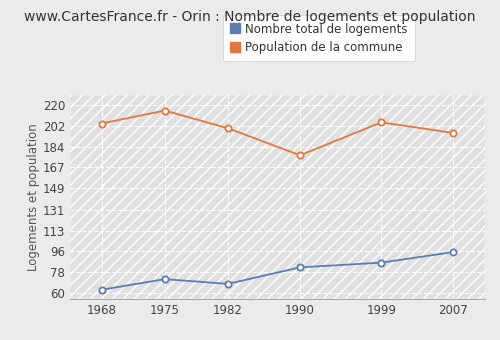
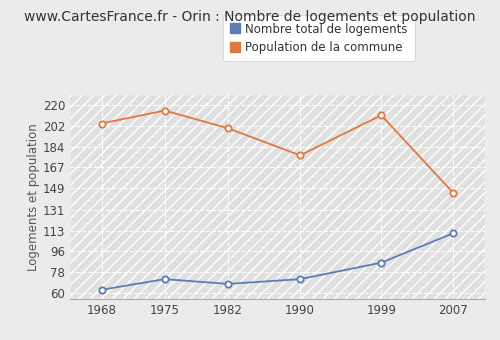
Nombre total de logements/1990: 82 -> 72
Population de la commune/1999: 205 -> 211
Nombre total de logements/2007: 95 -> 111
Population de la commune/2007: 196 -> 145
